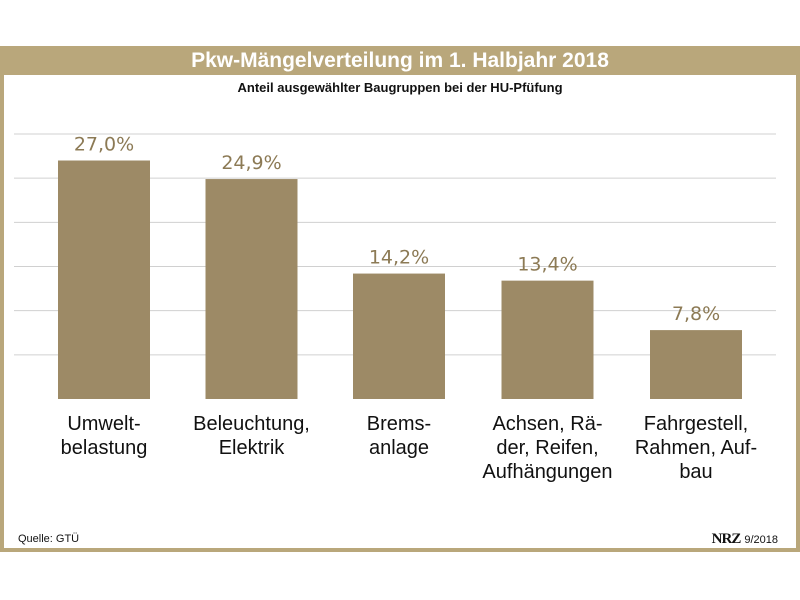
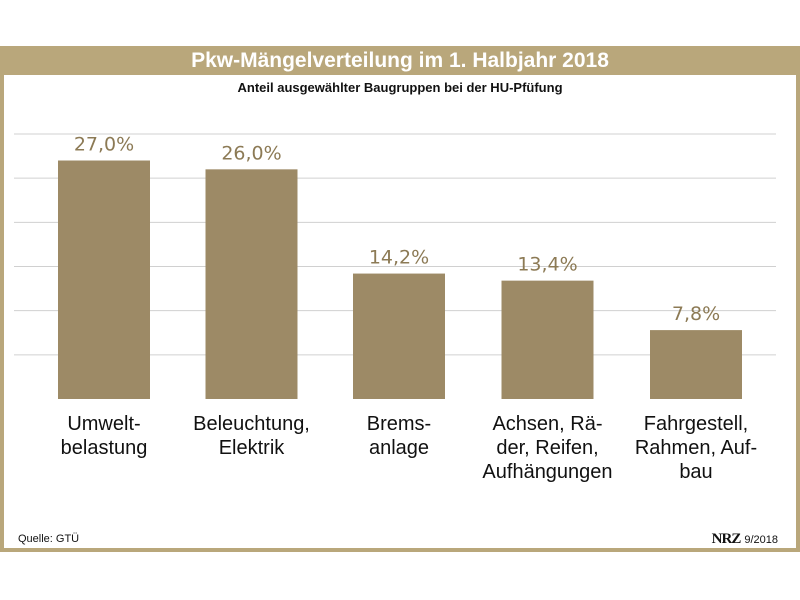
Beleuchtung, Elektrik: 24,9% -> 26,0%
